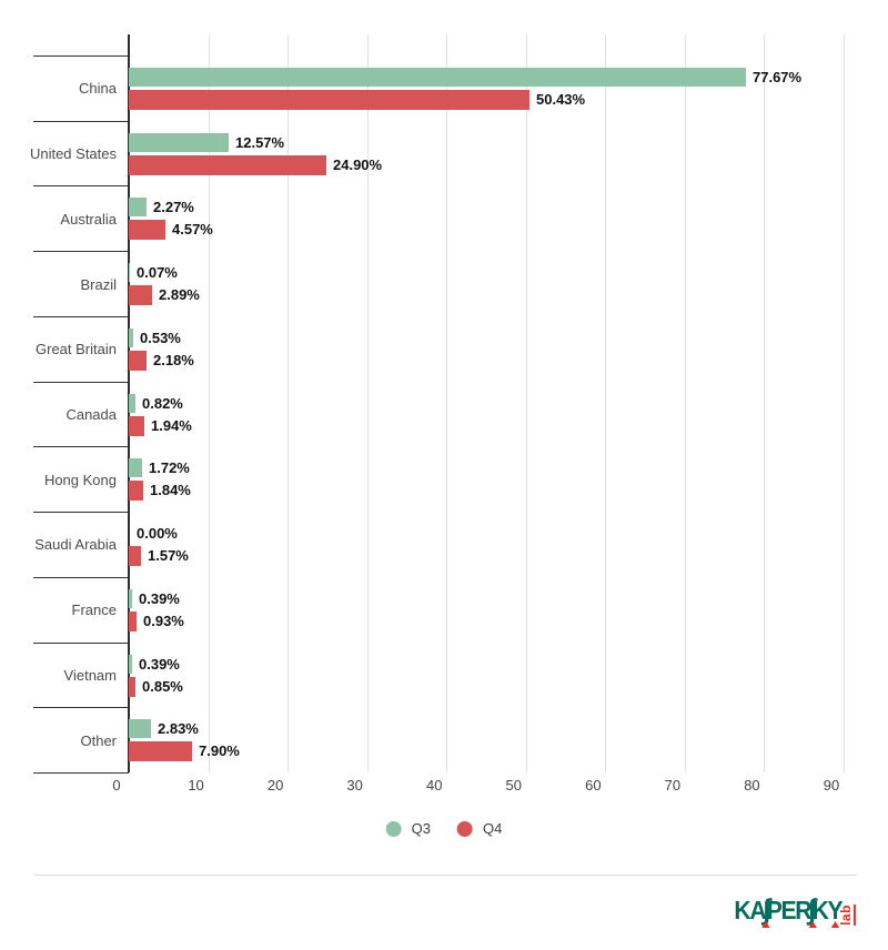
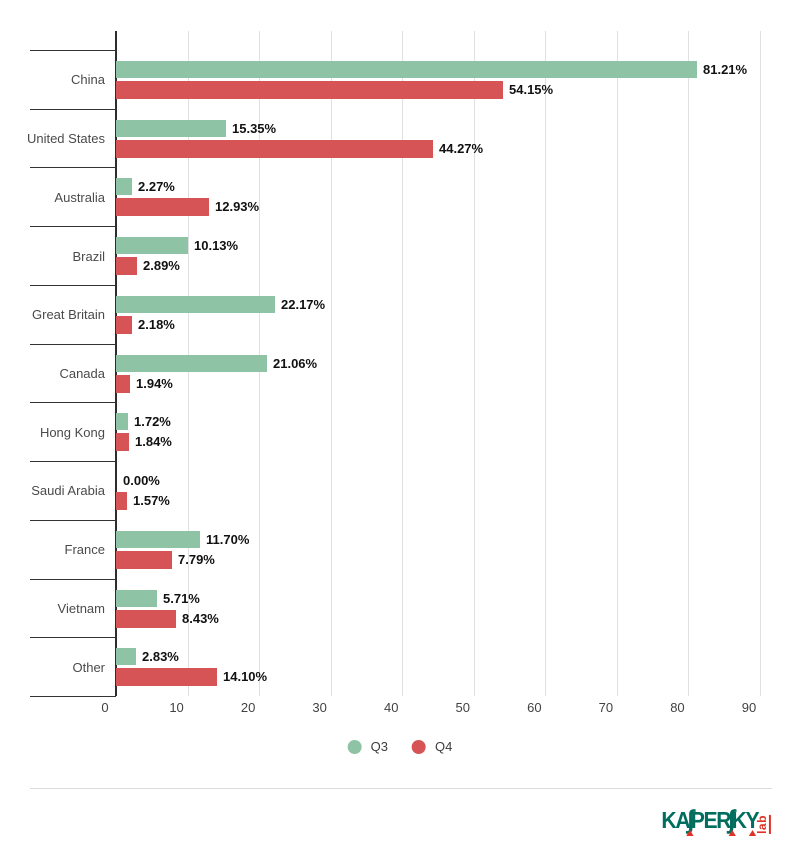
Q3/China: 77.67% -> 81.21%
Q4/China: 50.43% -> 54.15%
Q3/United States: 12.57% -> 15.35%
Q4/United States: 24.90% -> 44.27%
Q4/Australia: 4.57% -> 12.93%
Q3/Brazil: 0.07% -> 10.13%
Q3/Great Britain: 0.53% -> 22.17%
Q3/Canada: 0.82% -> 21.06%
Q3/France: 0.39% -> 11.70%
Q4/France: 0.93% -> 7.79%
Q3/Vietnam: 0.39% -> 5.71%
Q4/Vietnam: 0.85% -> 8.43%
Q4/Other: 7.90% -> 14.10%
